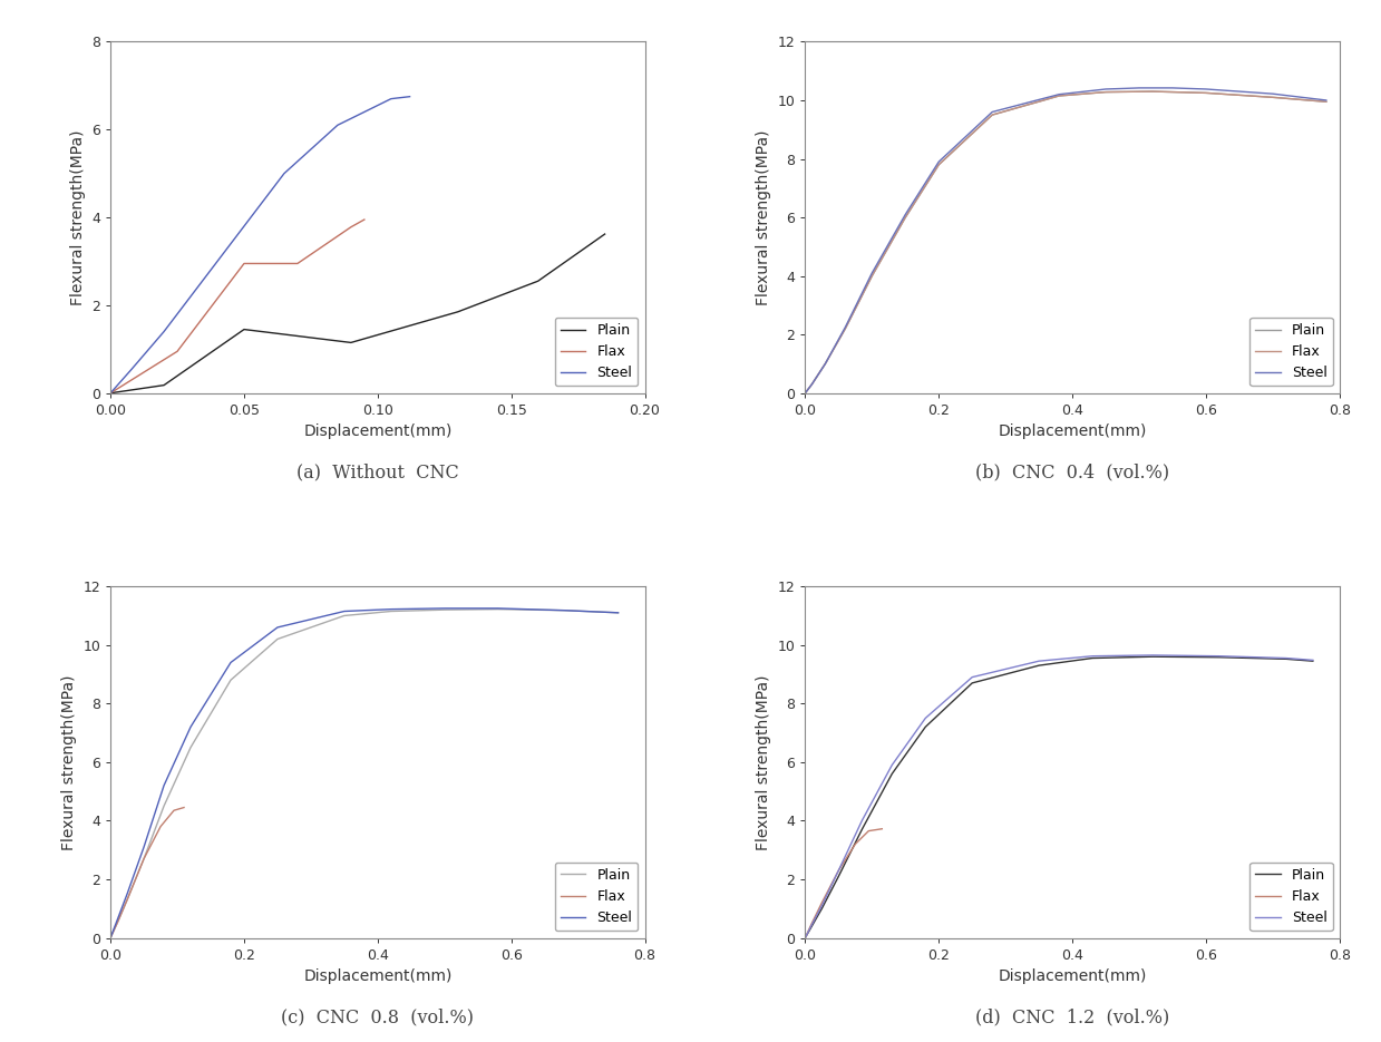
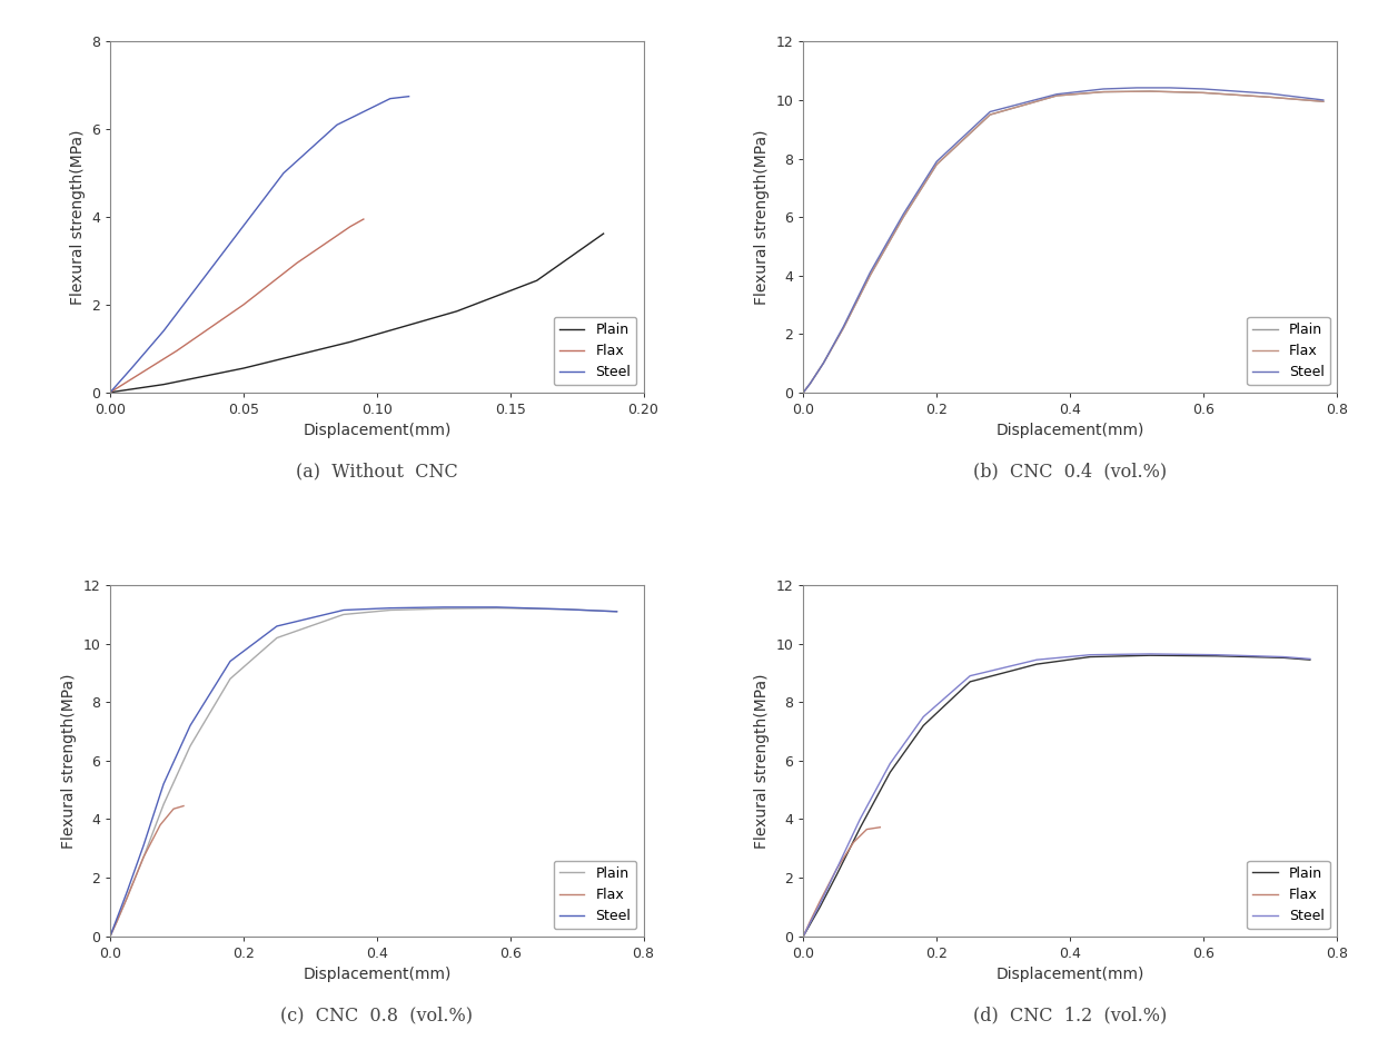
Plain/0.05: 1.45 -> 0.55
Flax/0.05: 2.95 -> 2.00
